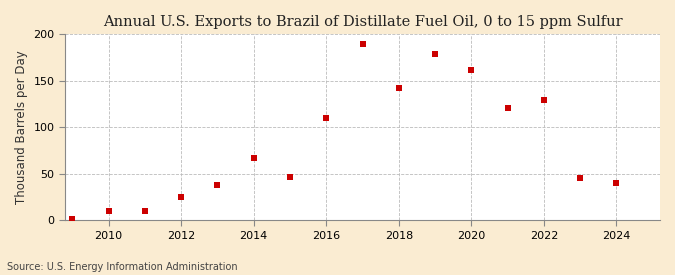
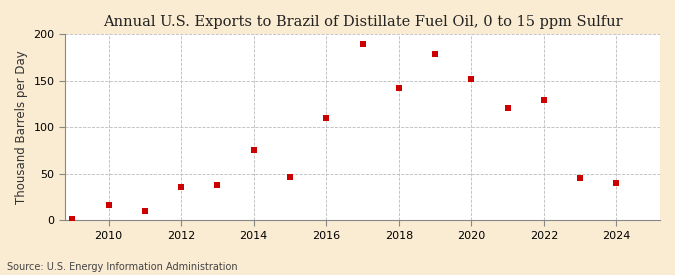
2010: 10 -> 16
2012: 25 -> 36
2014: 67 -> 76
2020: 162 -> 152
